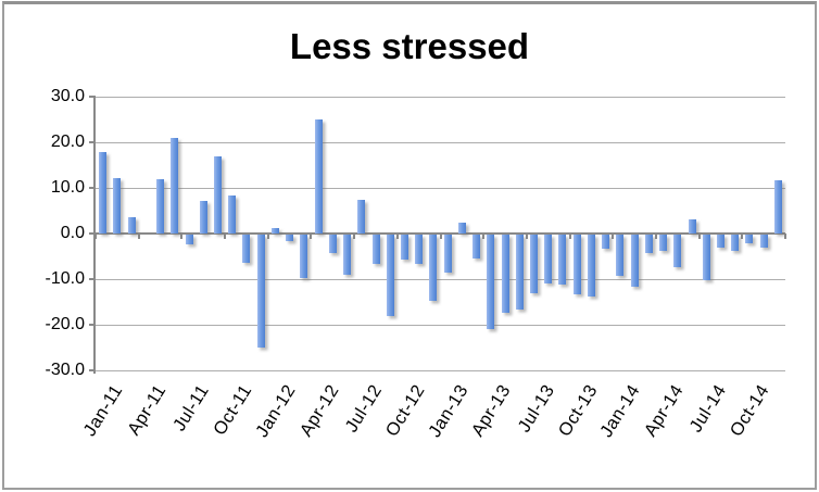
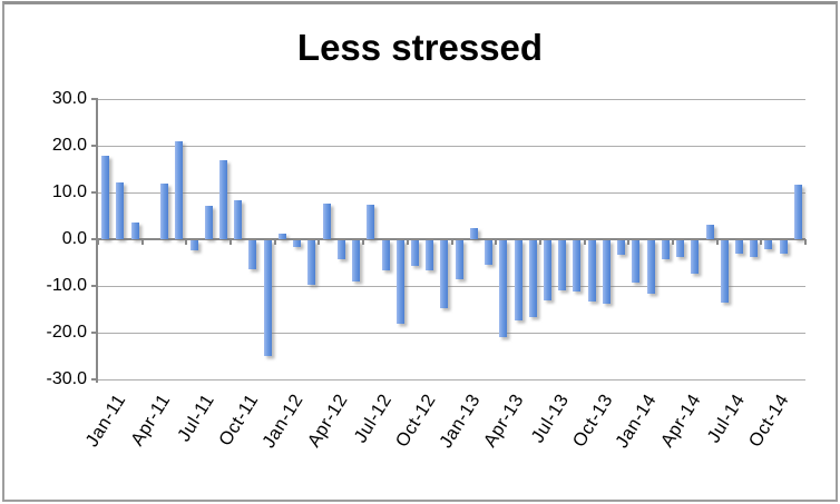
Apr-12: 25 -> 8
Jul-14: -10 -> -13
